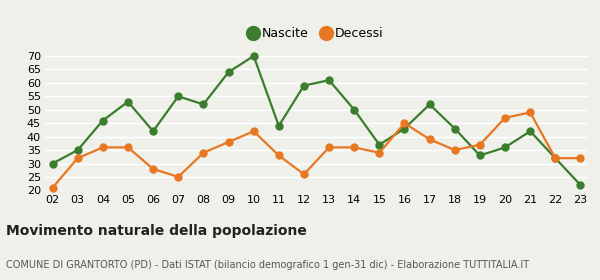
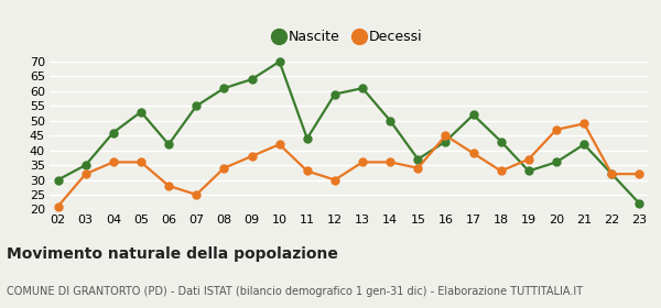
Nascite/08: 52 -> 61
Decessi/12: 26 -> 30
Decessi/18: 35 -> 33
